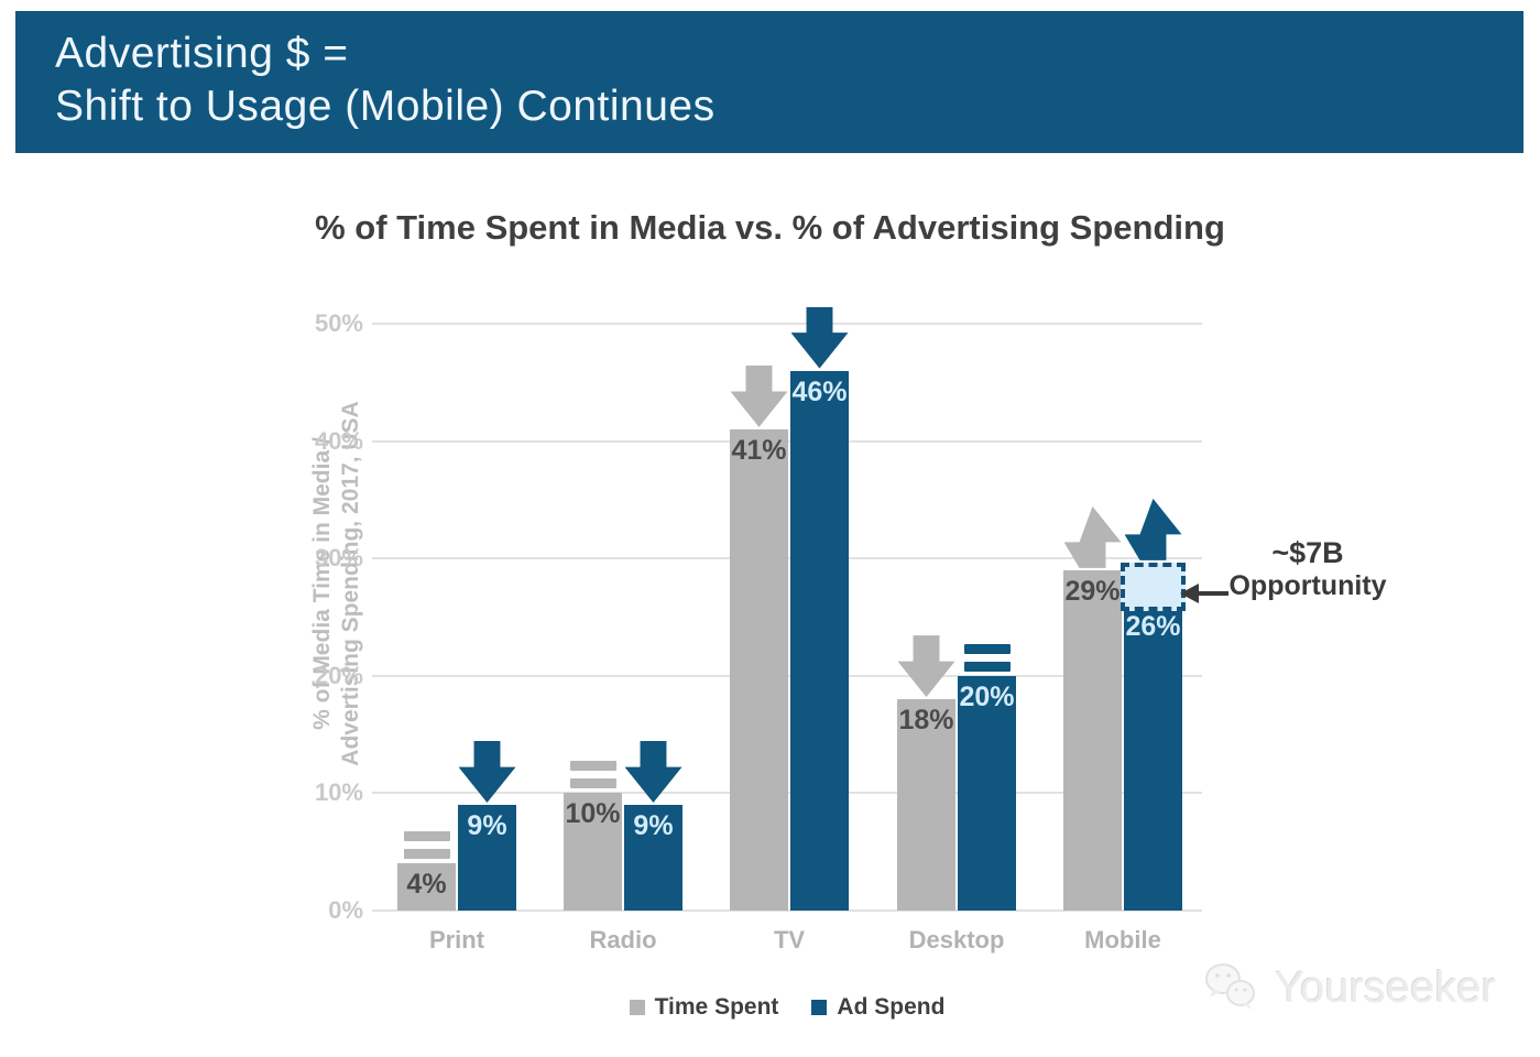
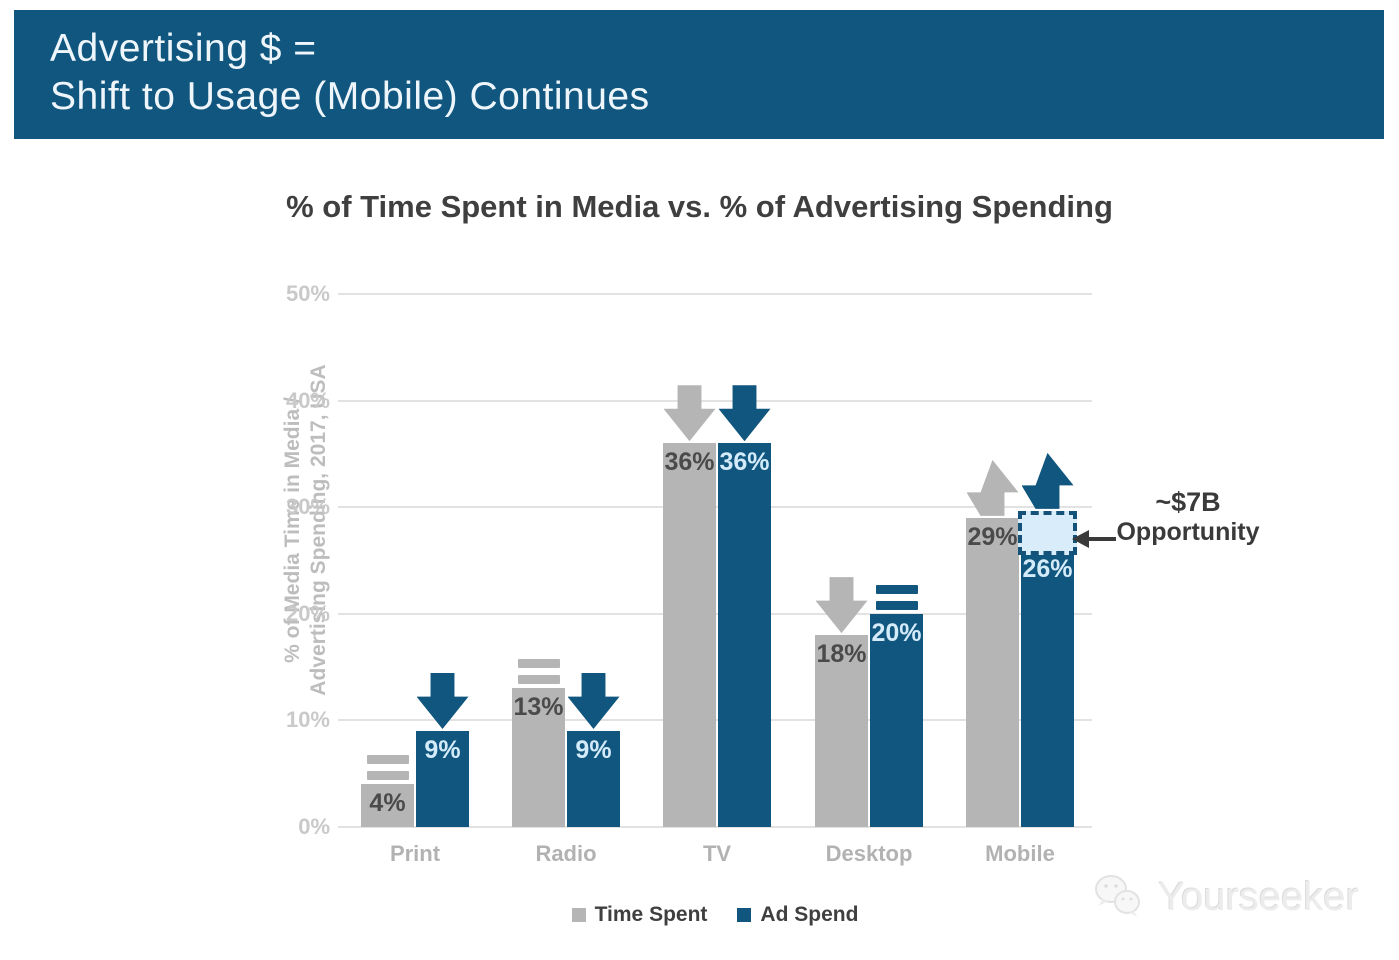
Time Spent/Radio: 10% -> 13%
Time Spent/TV: 41% -> 36%
Ad Spend/TV: 46% -> 36%
